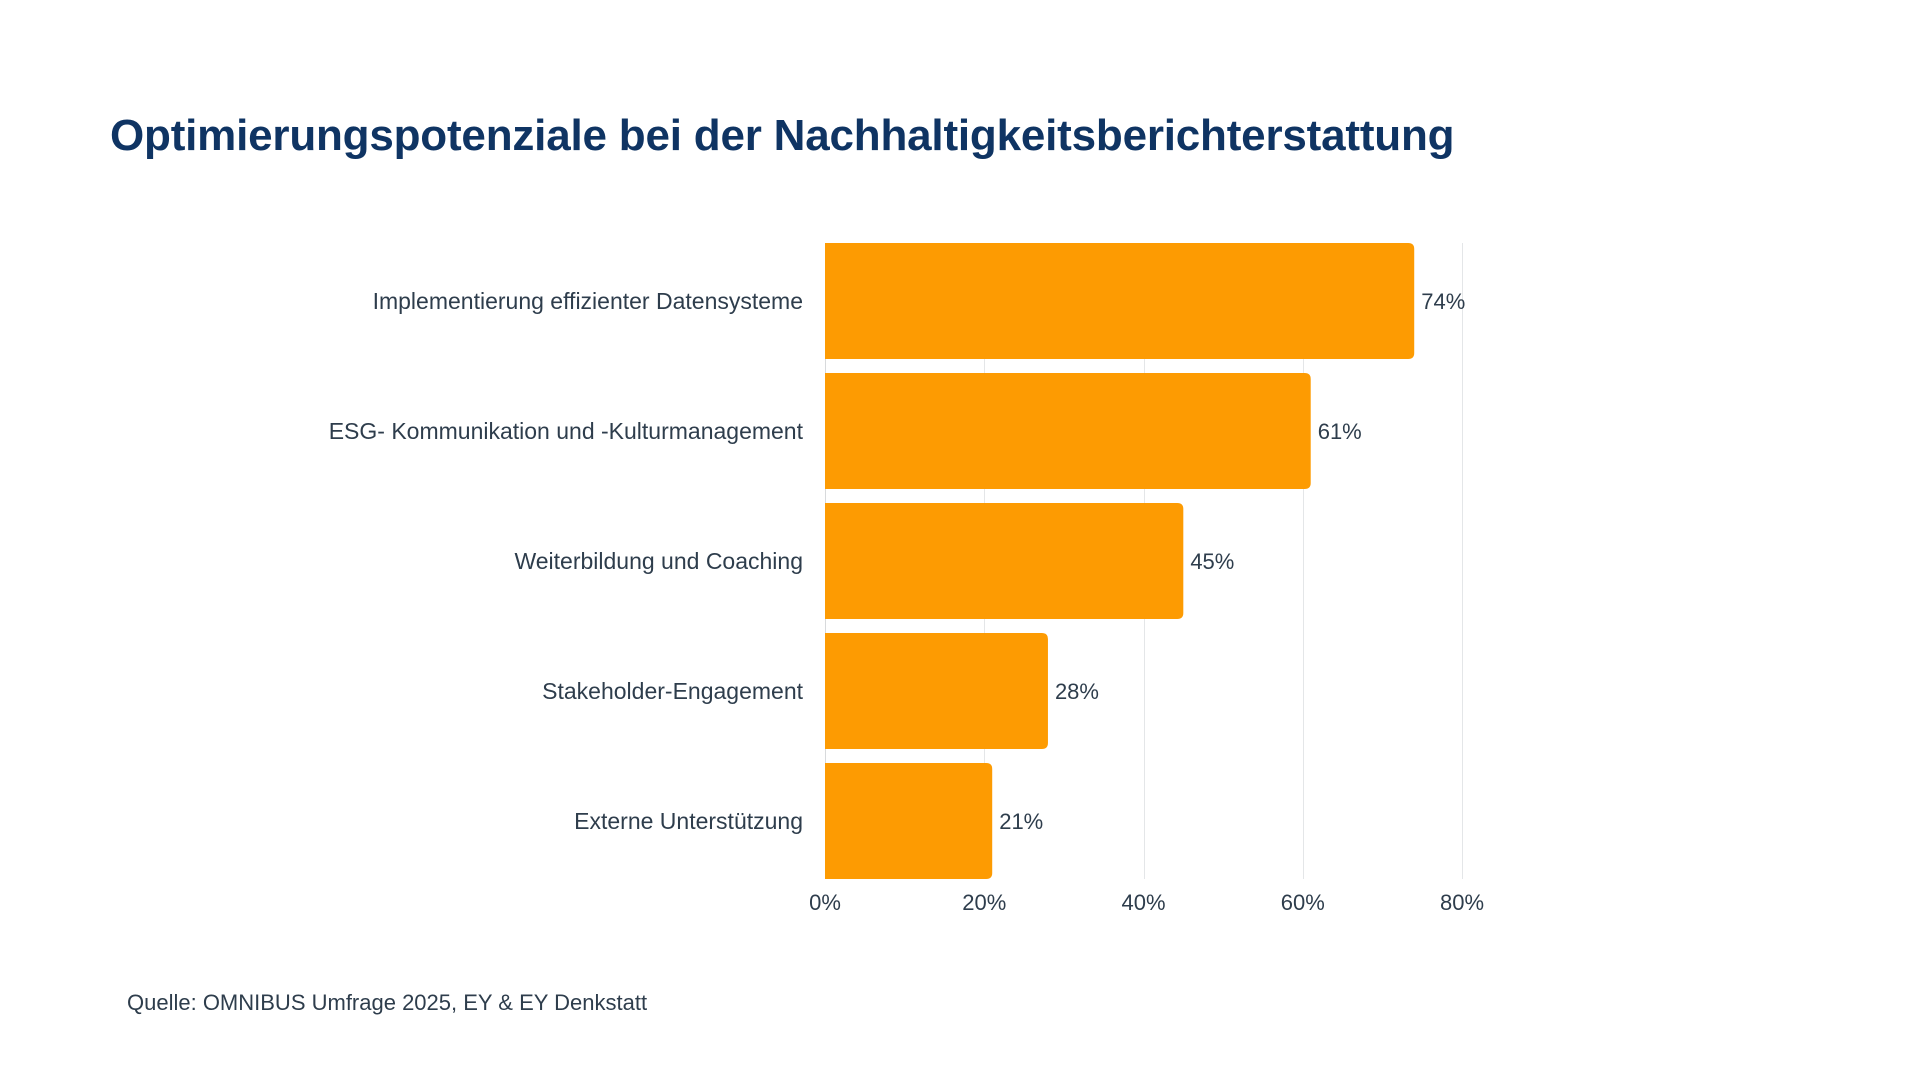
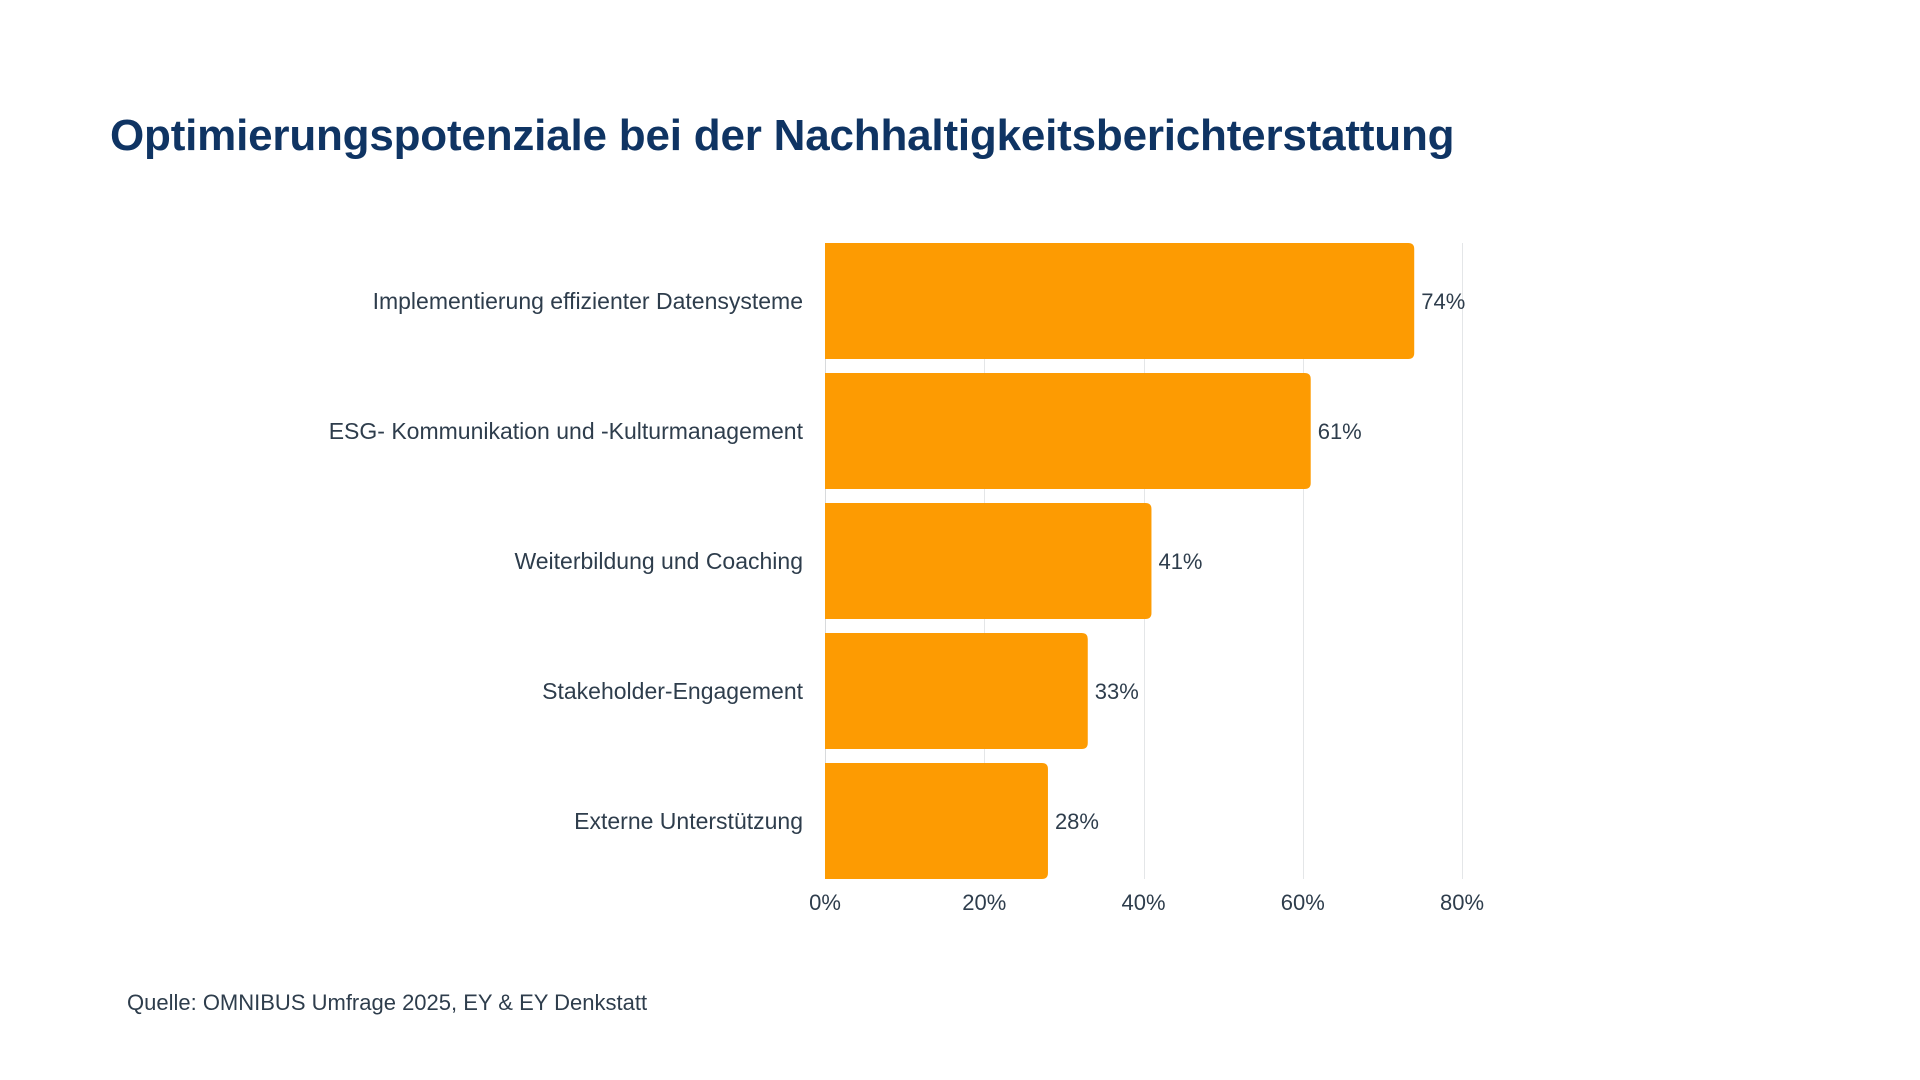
Weiterbildung und Coaching: 45% -> 41%
Stakeholder-Engagement: 28% -> 33%
Externe Unterstützung: 21% -> 28%
